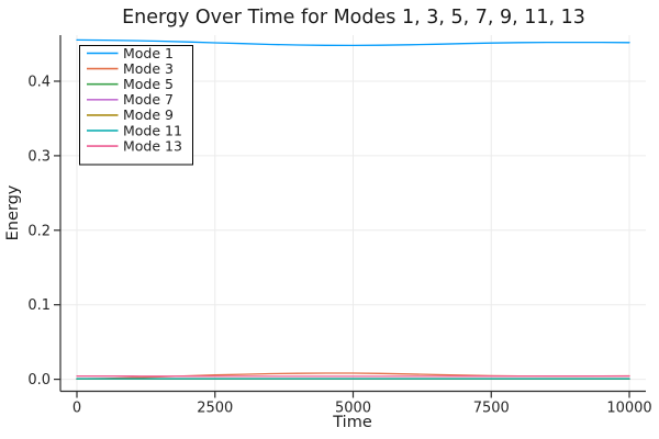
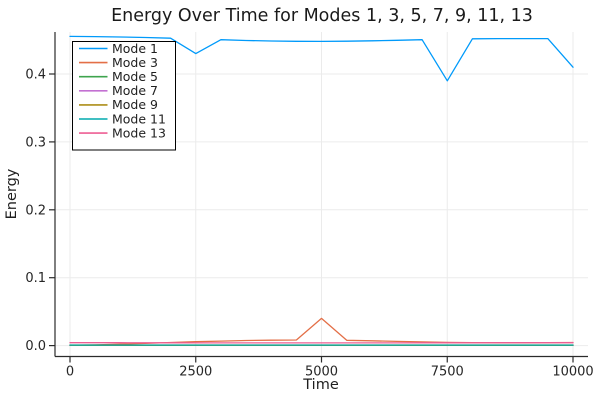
Mode 1/2500: 0.45 -> 0.43
Mode 3/5000: 0.01 -> 0.04
Mode 1/7500: 0.45 -> 0.39
Mode 1/10000: 0.45 -> 0.41
